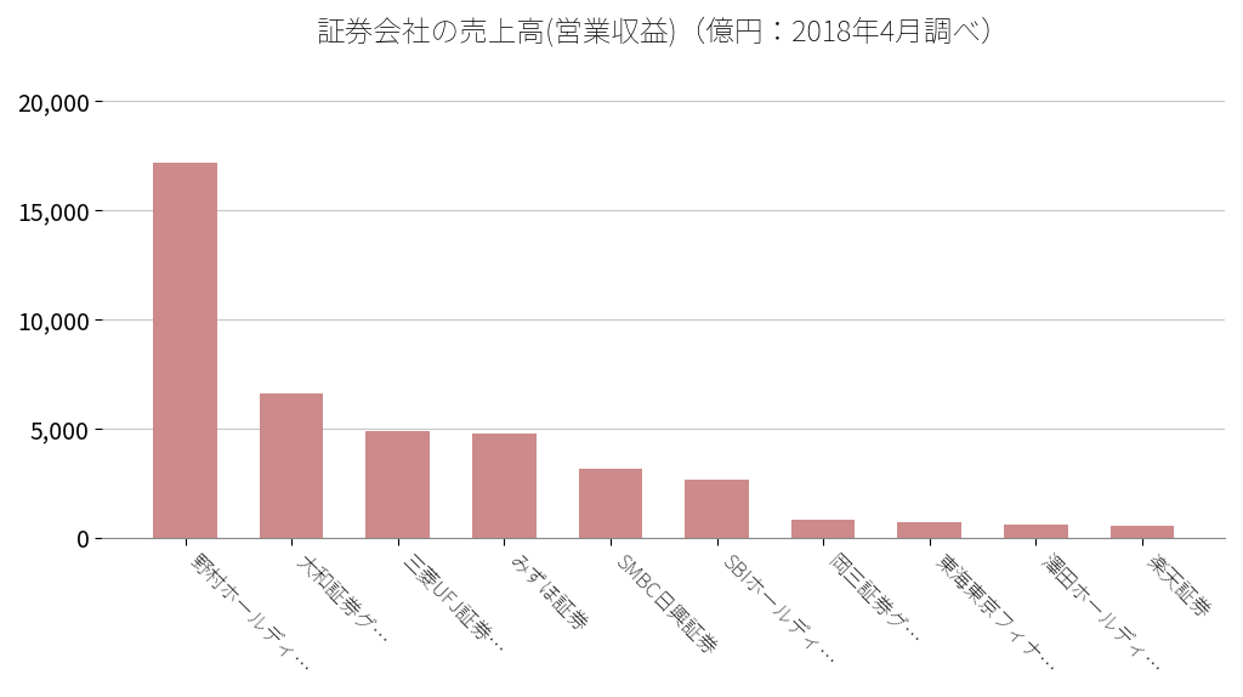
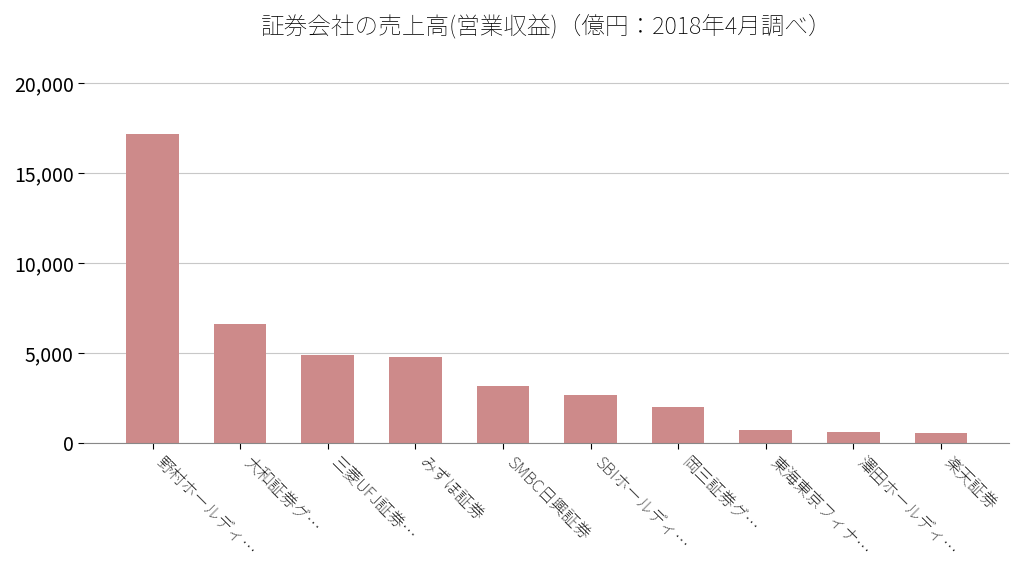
岡三証券グ…: 800 -> 2,000
